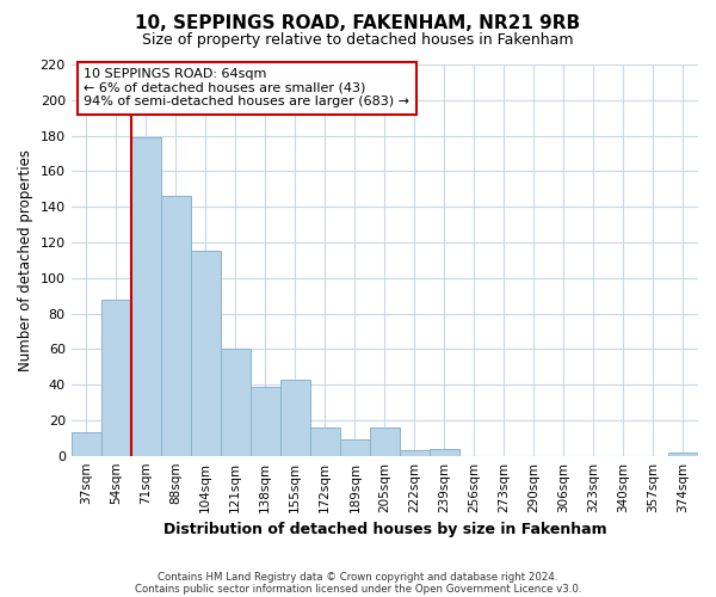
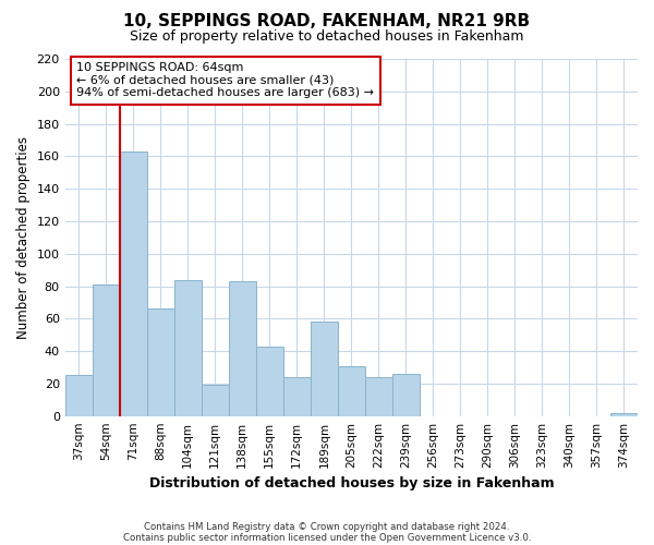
37sqm: 13 -> 25
54sqm: 88 -> 81
71sqm: 179 -> 163
88sqm: 146 -> 66
104sqm: 115 -> 84
121sqm: 60 -> 19
138sqm: 39 -> 83
172sqm: 16 -> 24
189sqm: 9 -> 58
205sqm: 16 -> 31
222sqm: 3 -> 24
239sqm: 4 -> 26
